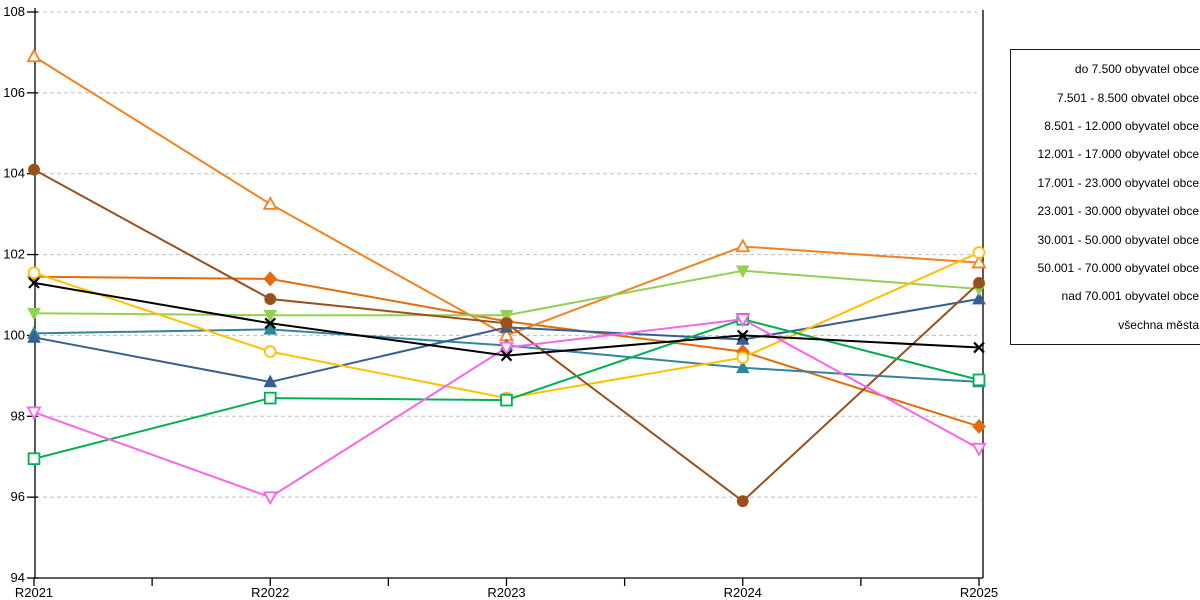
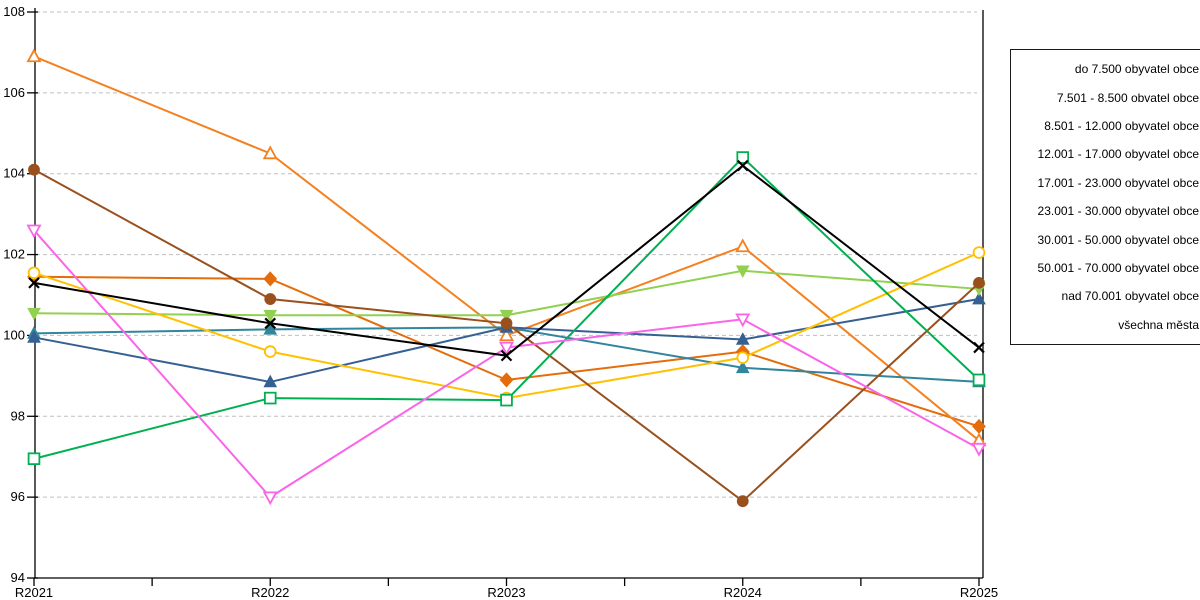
50.001 - 70.000 obyvatel obce/R2021: 98.1 -> 102.6
do 7.500 obyvatel obce/R2022: 103.2 -> 104.5
12.001 - 17.000 obyvatel obce/R2023: 100.3 -> 98.9
23.001 - 30.000 obyvatel obce/R2023: 99.8 -> 100.2
nad 70.001 obyvatel obce/R2024: 100.4 -> 104.4
všechna města/R2024: 100.0 -> 104.2
do 7.500 obyvatel obce/R2025: 101.8 -> 97.4
